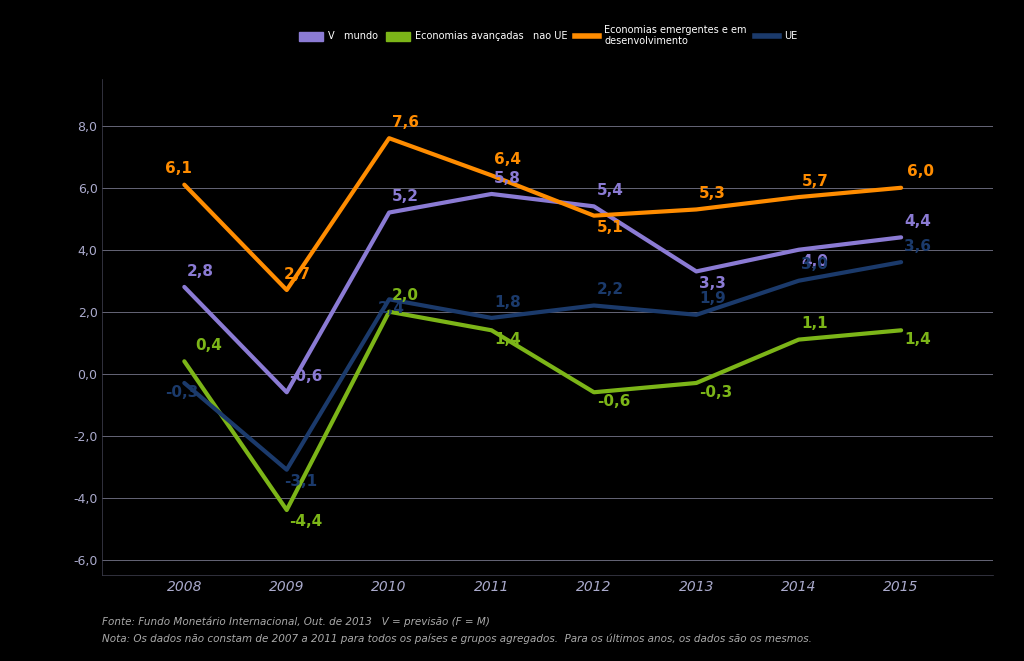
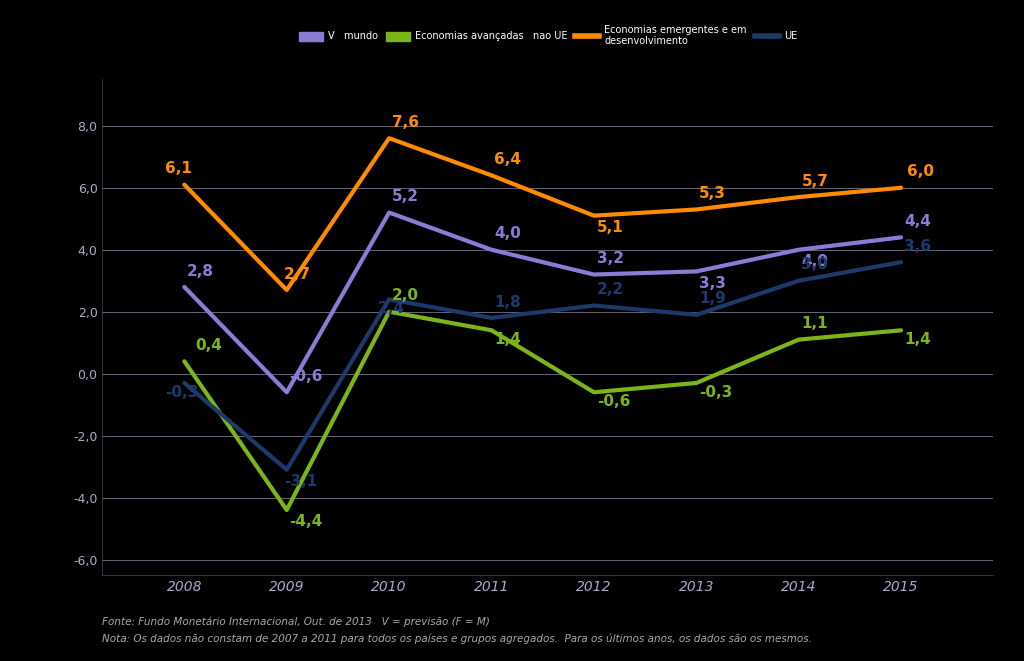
V mundo/2011: 5,8 -> 4,0
V mundo/2012: 5,4 -> 3,2
